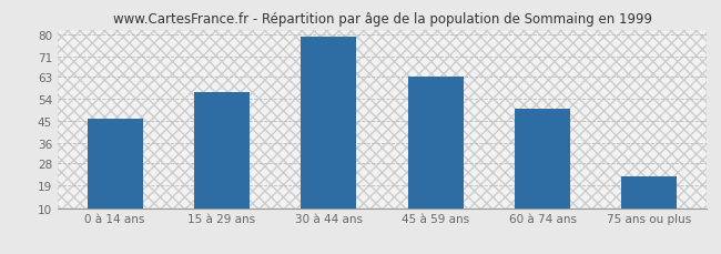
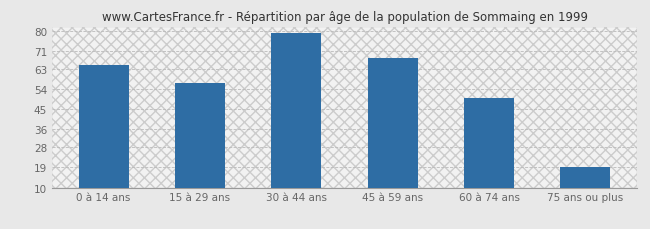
0 à 14 ans: 46 -> 65
45 à 59 ans: 63 -> 68
75 ans ou plus: 23 -> 19
